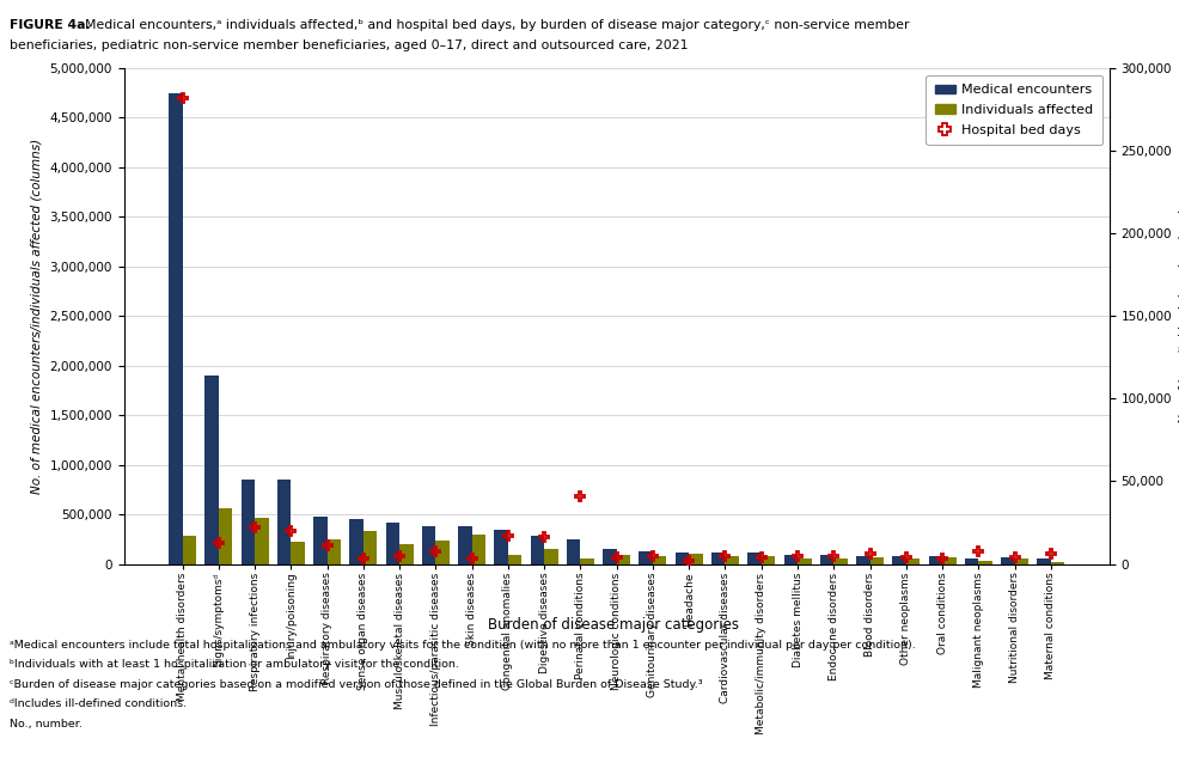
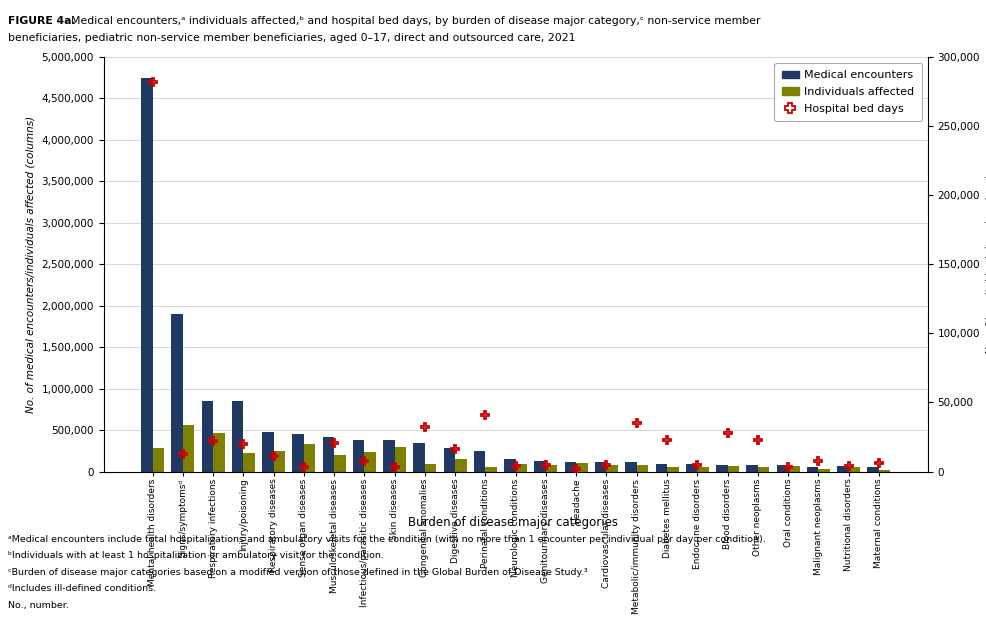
Hospital bed days/Musculoskeletal diseases: 5,000 -> 21,000
Hospital bed days/Congenital anomalies: 17,000 -> 32,000
Hospital bed days/Metabolic/immunity disorders: 4,000 -> 35,000
Hospital bed days/Diabetes mellitus: 5,000 -> 23,000
Hospital bed days/Blood disorders: 6,000 -> 28,000
Hospital bed days/Other neoplasms: 4,000 -> 23,000
